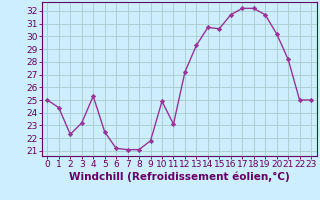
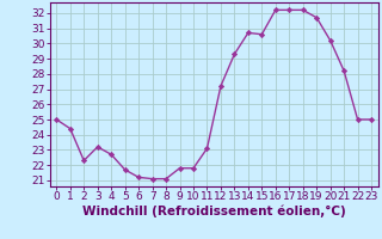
4: 25.3 -> 22.7
5: 22.5 -> 21.7
10: 24.9 -> 21.8
16: 31.7 -> 32.2
